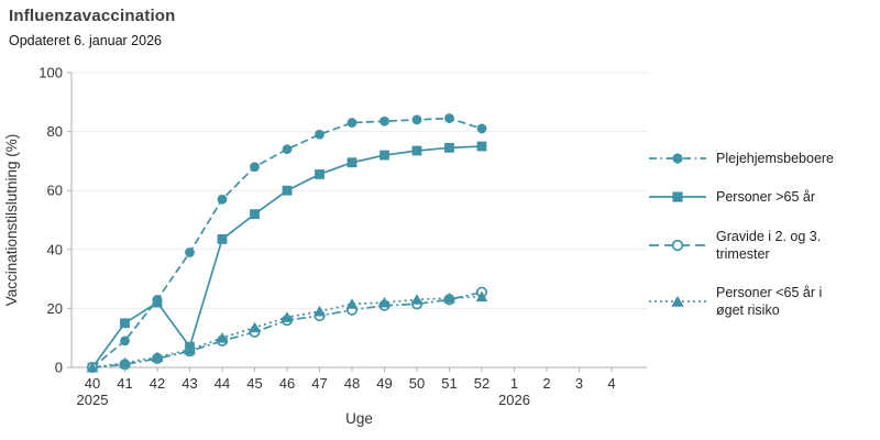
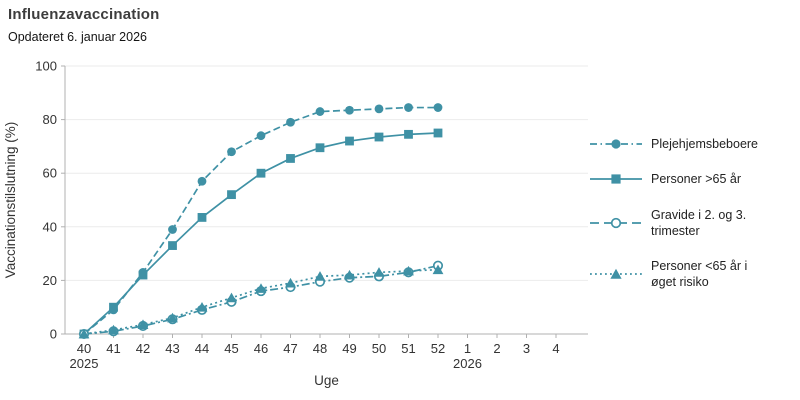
Personer >65 år/41: 15 -> 10
Personer >65 år/43: 7 -> 33
Plejehjemsbeboere/52: 81 -> 84
